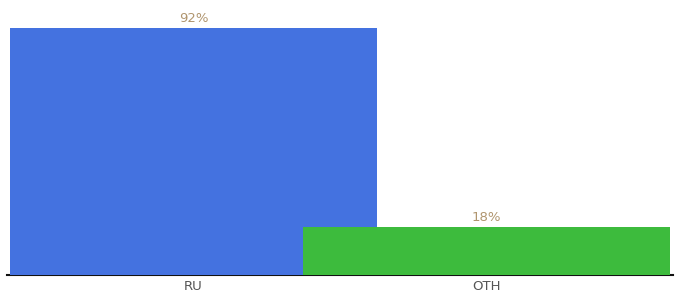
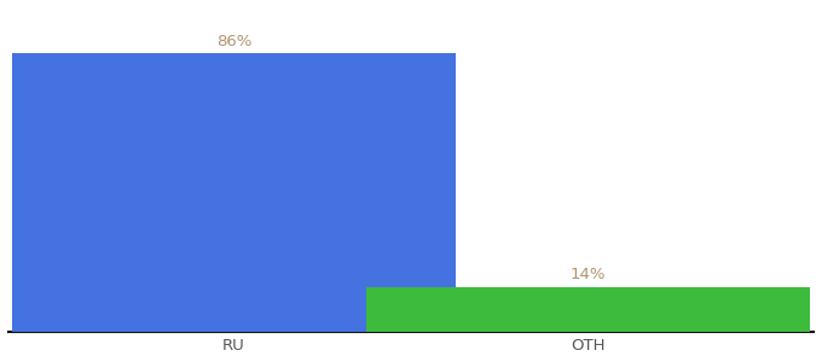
RU: 92% -> 86%
OTH: 18% -> 14%
